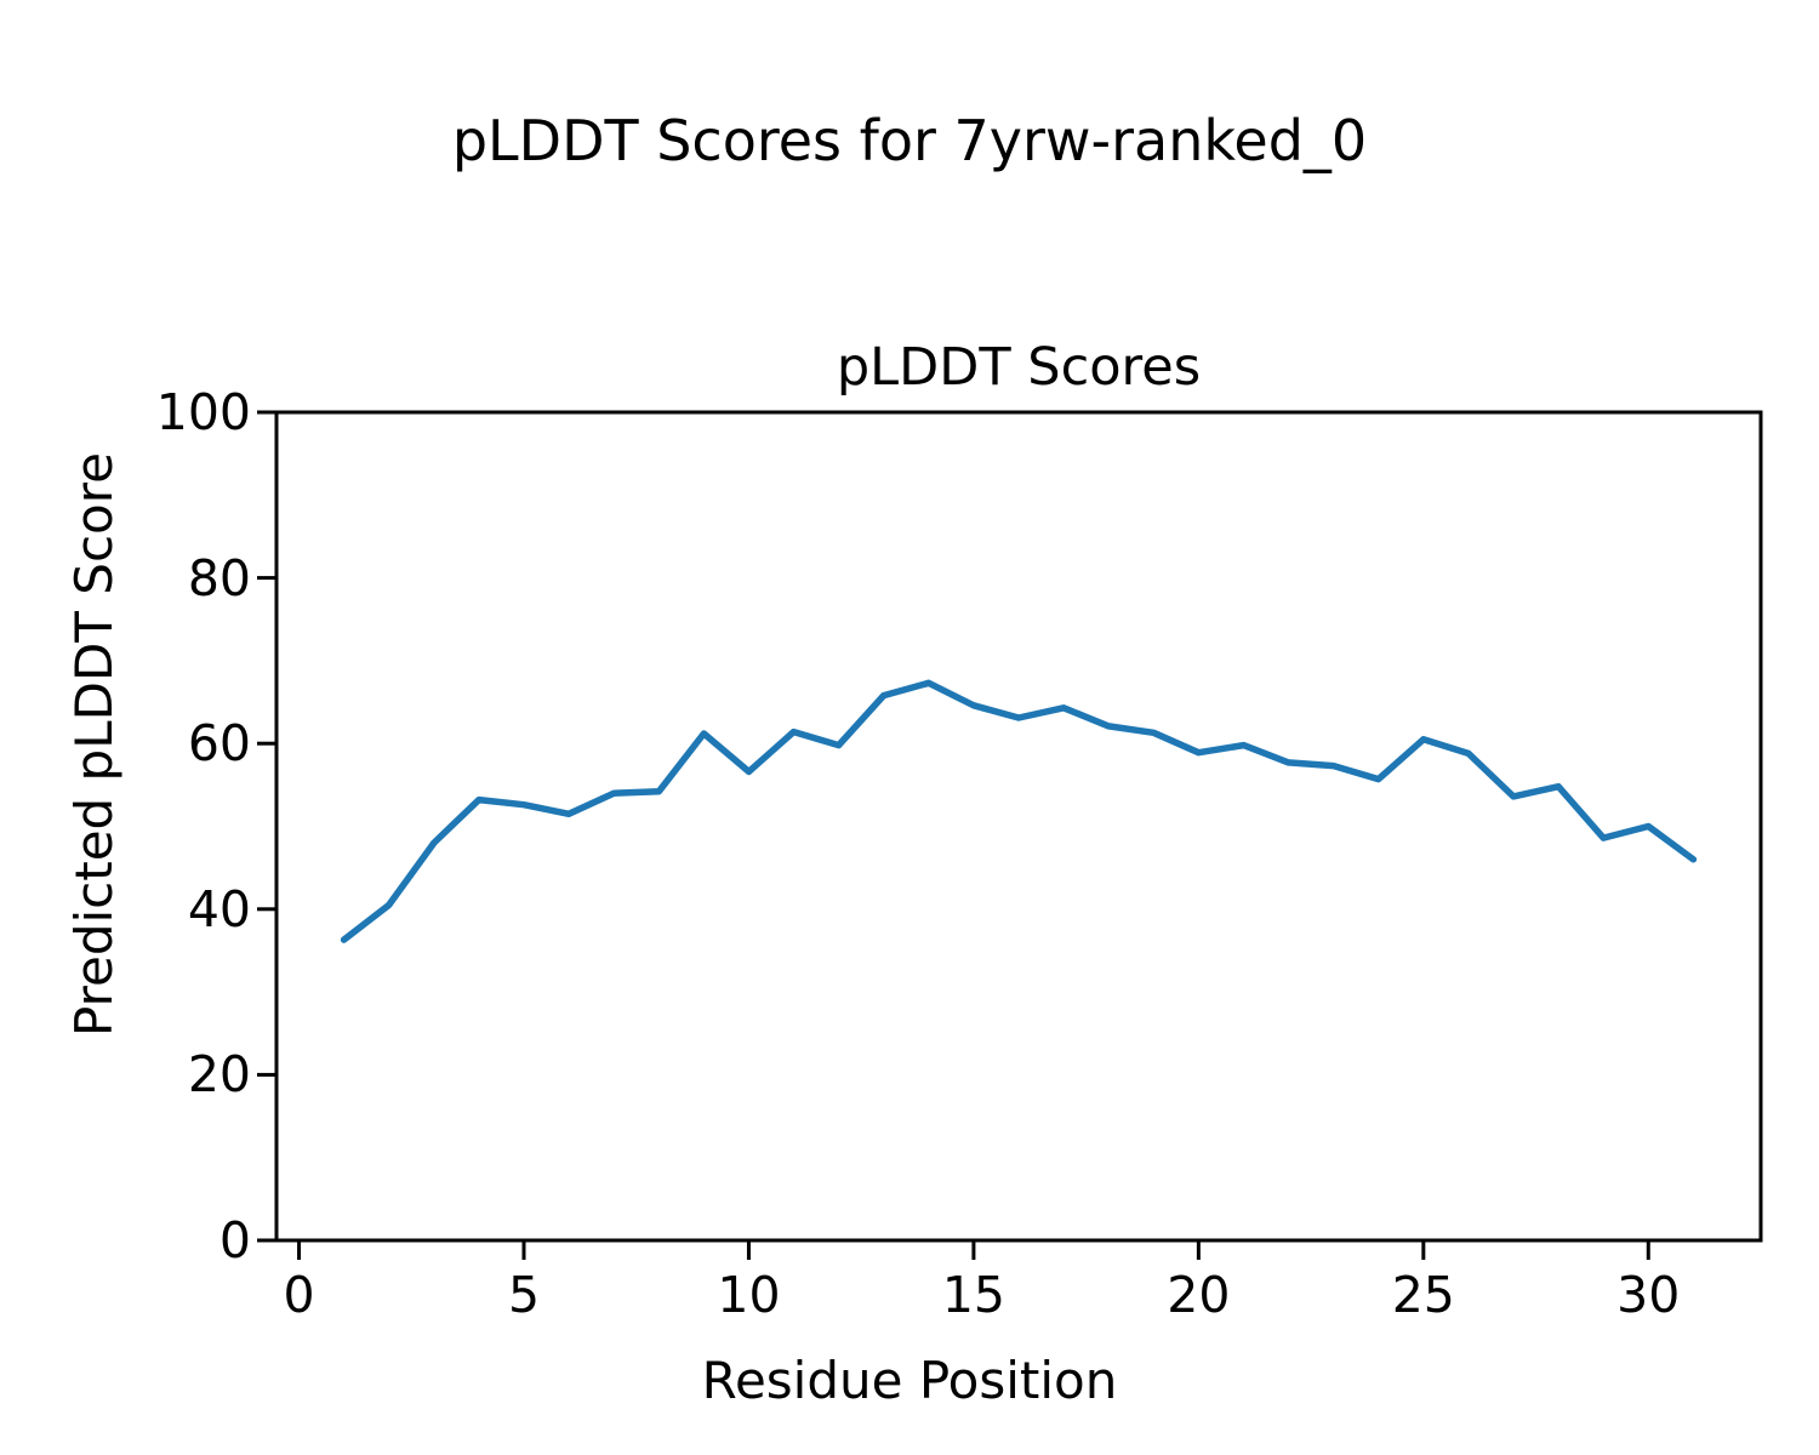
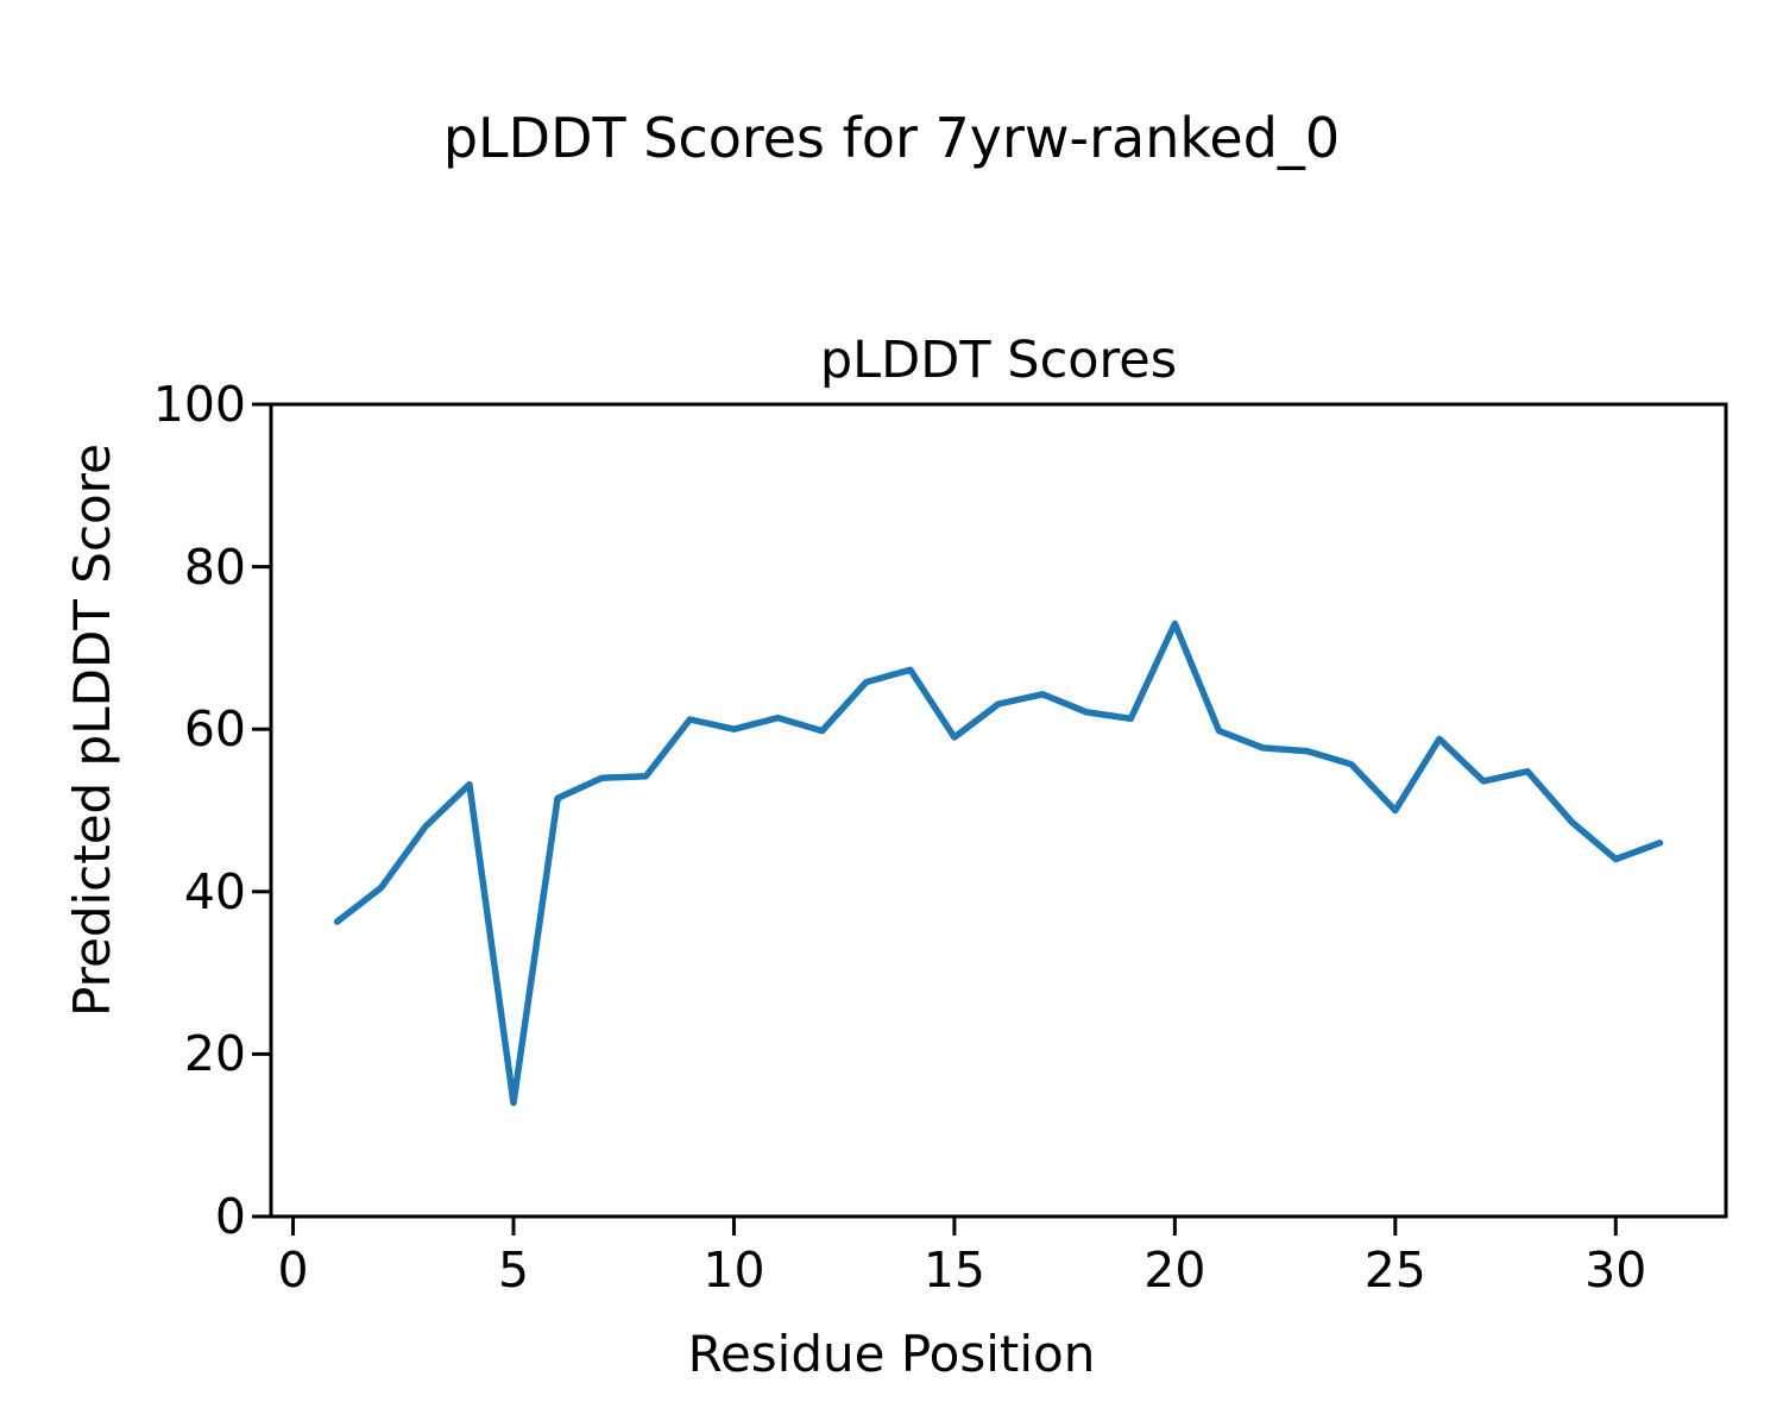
5: 53 -> 14
10: 57 -> 60
15: 65 -> 59
20: 59 -> 73
25: 60 -> 50
30: 50 -> 44
